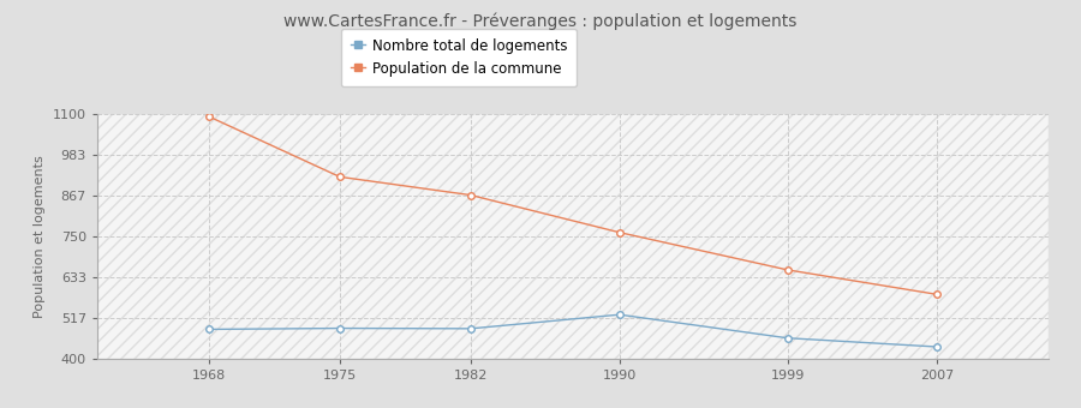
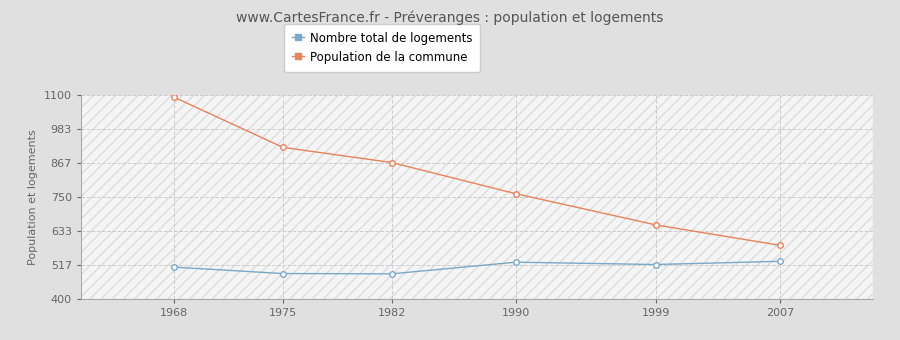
Nombre total de logements/1968: 485 -> 510
Nombre total de logements/1999: 460 -> 519
Nombre total de logements/2007: 435 -> 530
